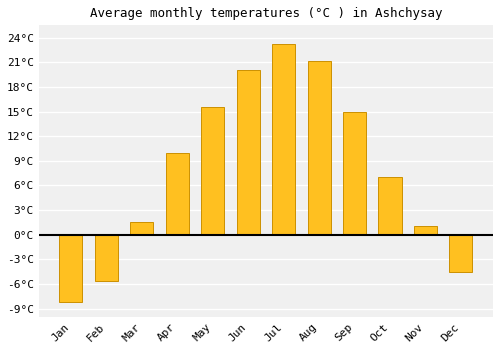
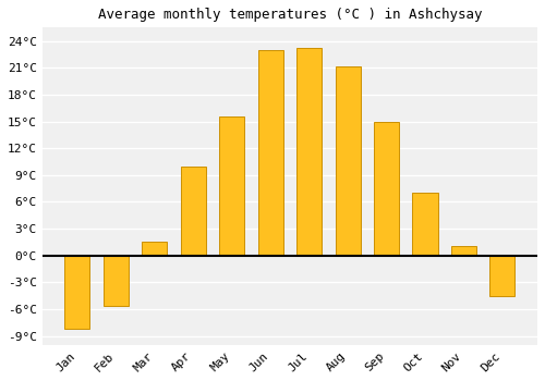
Jun: 20.0°C -> 23.0°C
